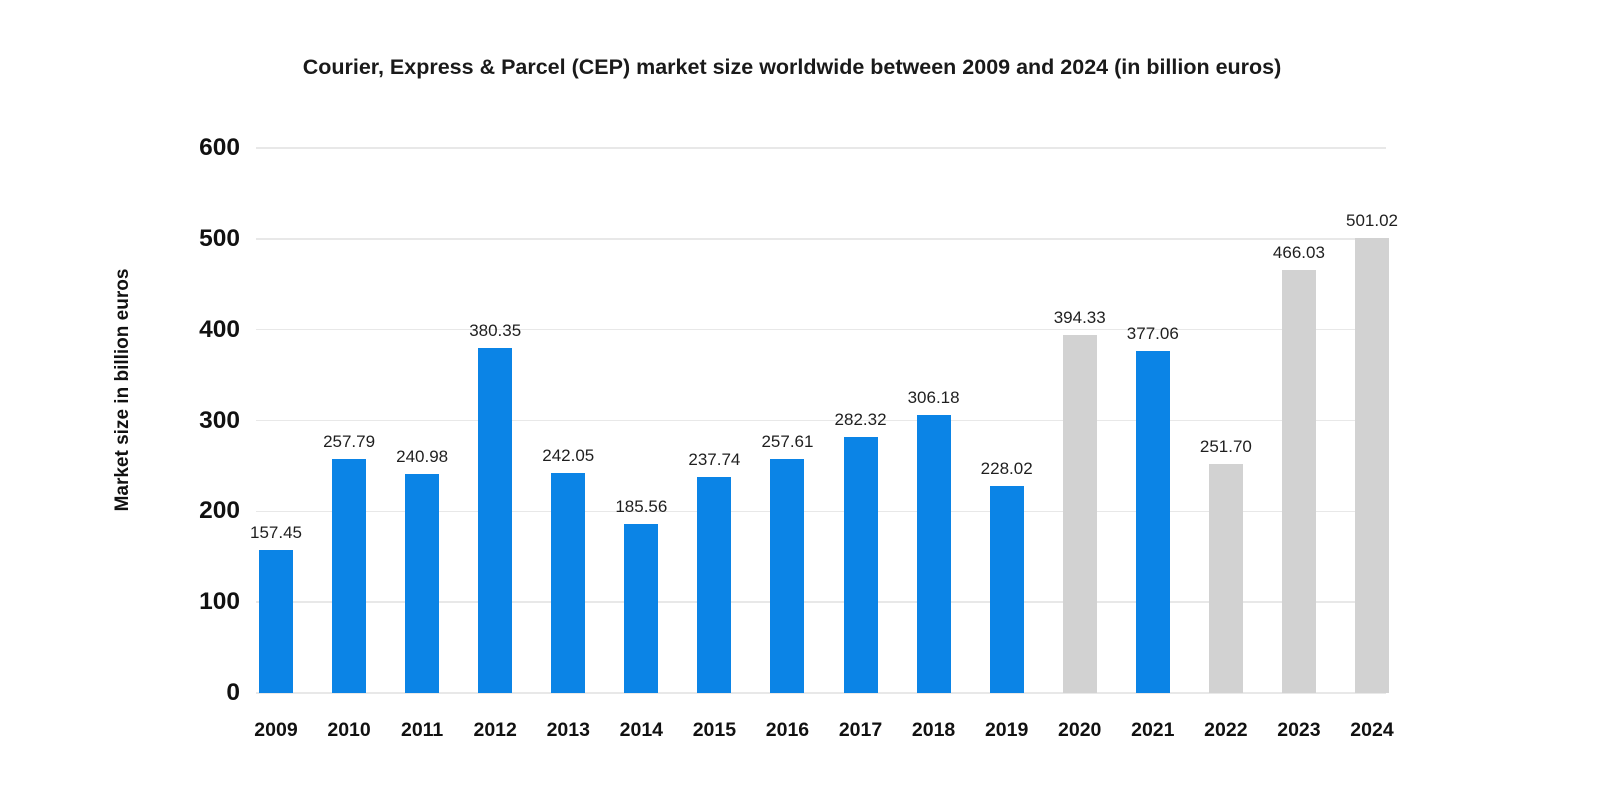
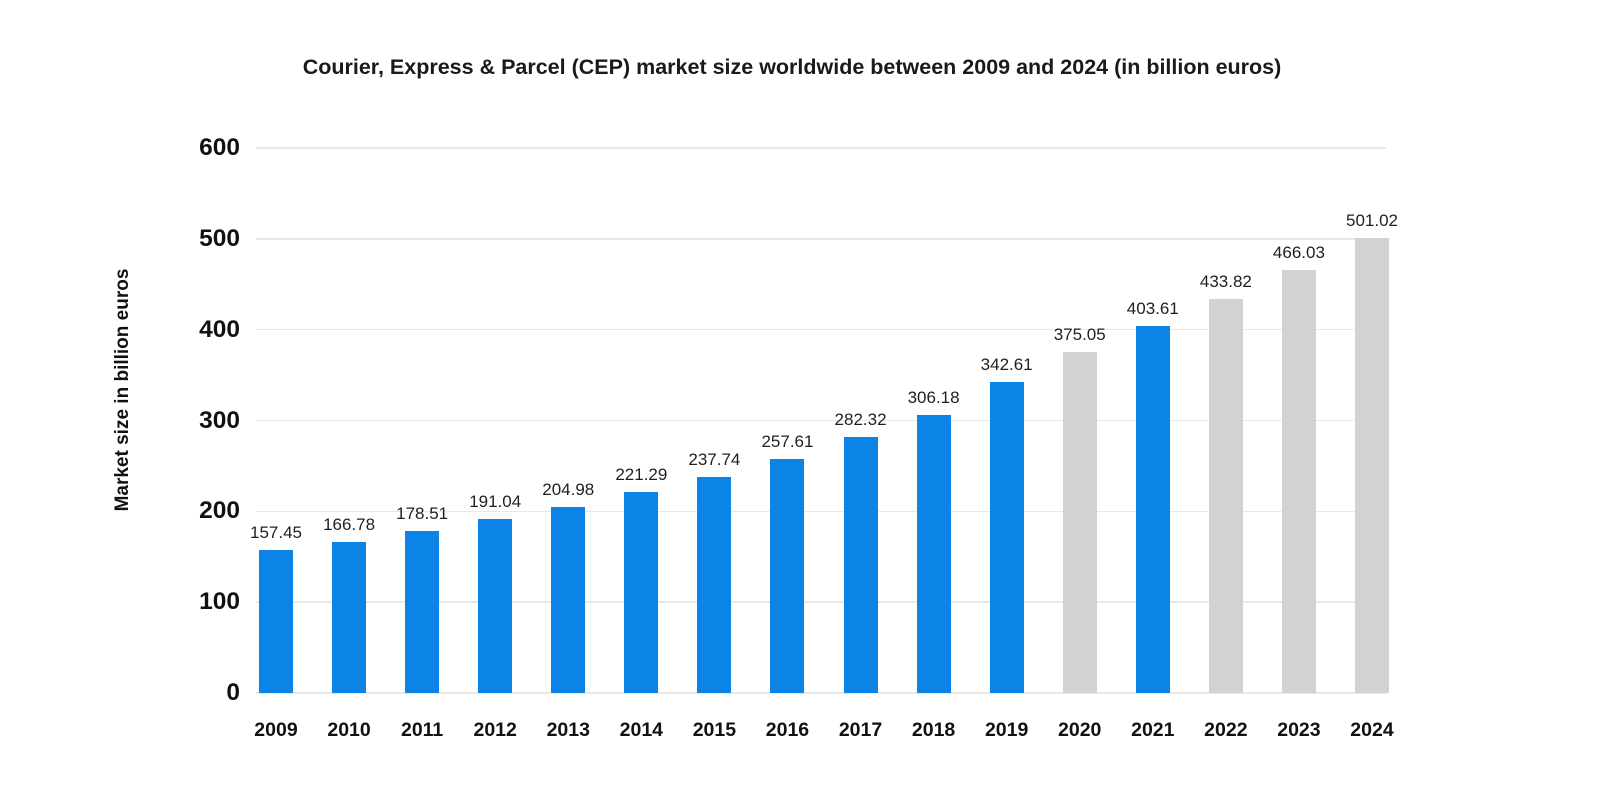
2010: 257.79 -> 166.78
2011: 240.98 -> 178.51
2012: 380.35 -> 191.04
2013: 242.05 -> 204.98
2014: 185.56 -> 221.29
2019: 228.02 -> 342.61
2020: 394.33 -> 375.05
2021: 377.06 -> 403.61
2022: 251.70 -> 433.82
